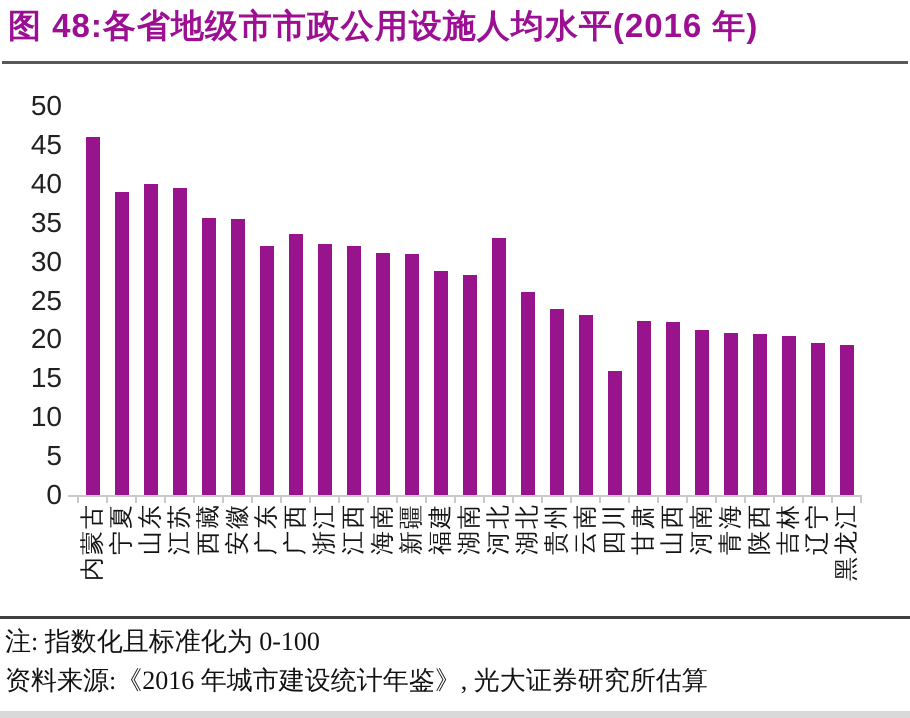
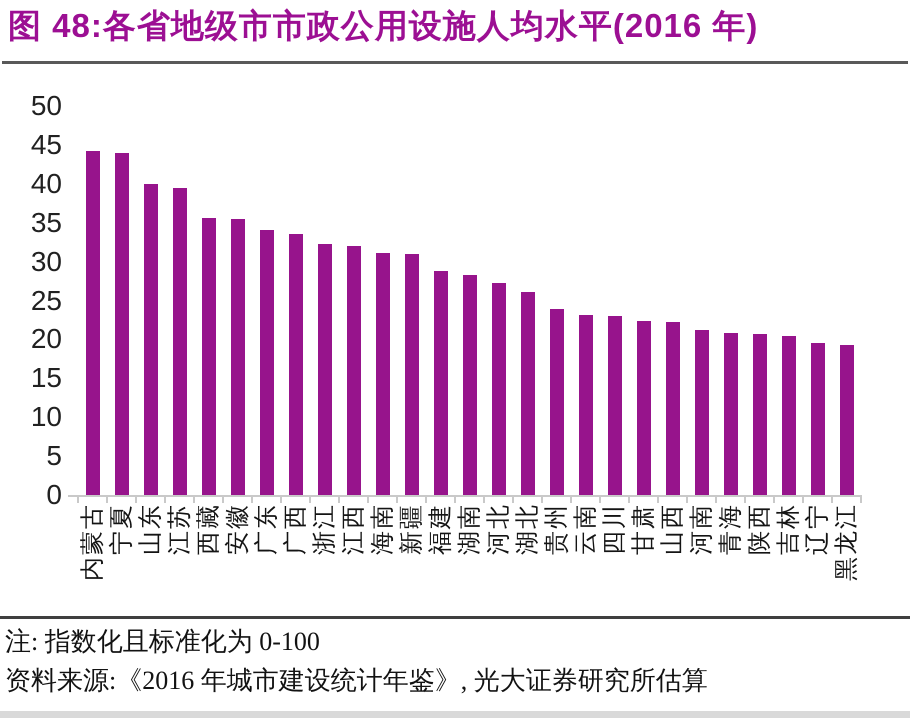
内蒙古: 46 -> 44
宁夏: 39 -> 44
广东: 32 -> 34
河北: 33 -> 27
四川: 16 -> 23
